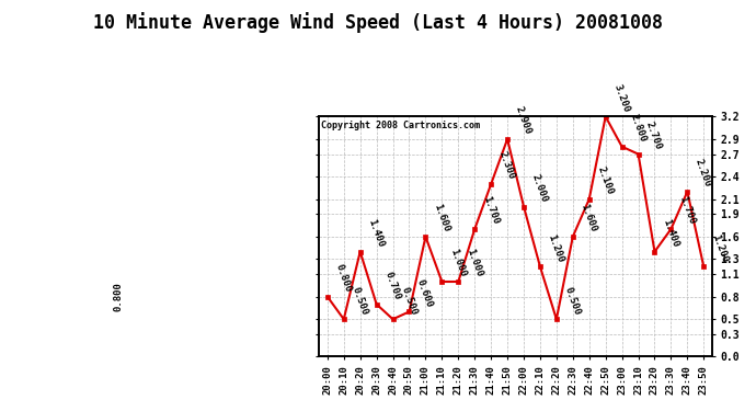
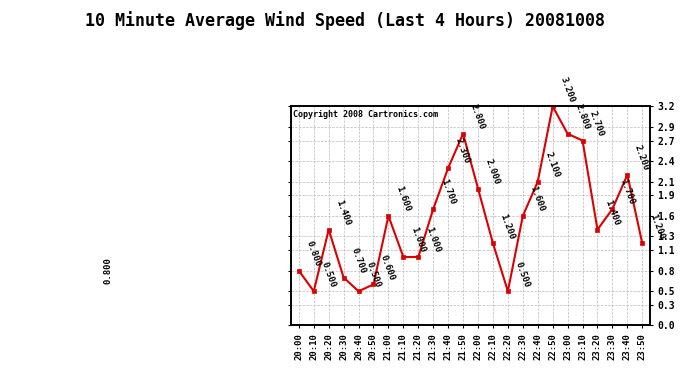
21:50: 2.900 -> 2.800
